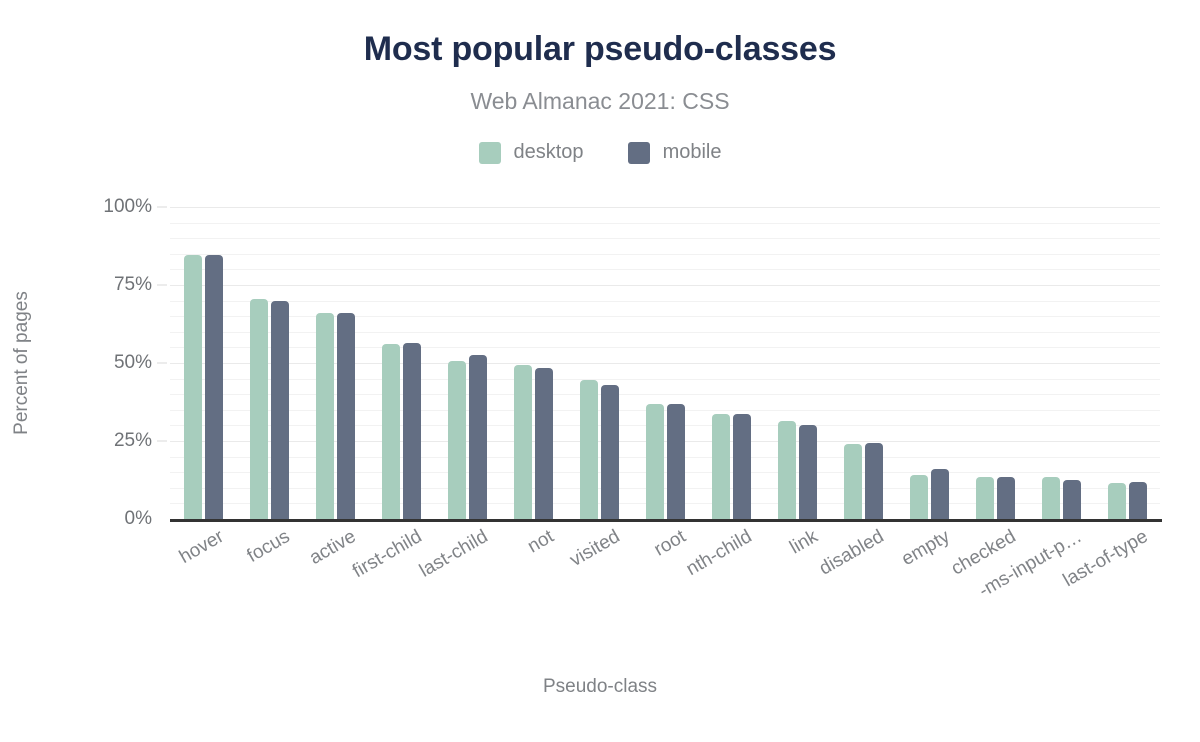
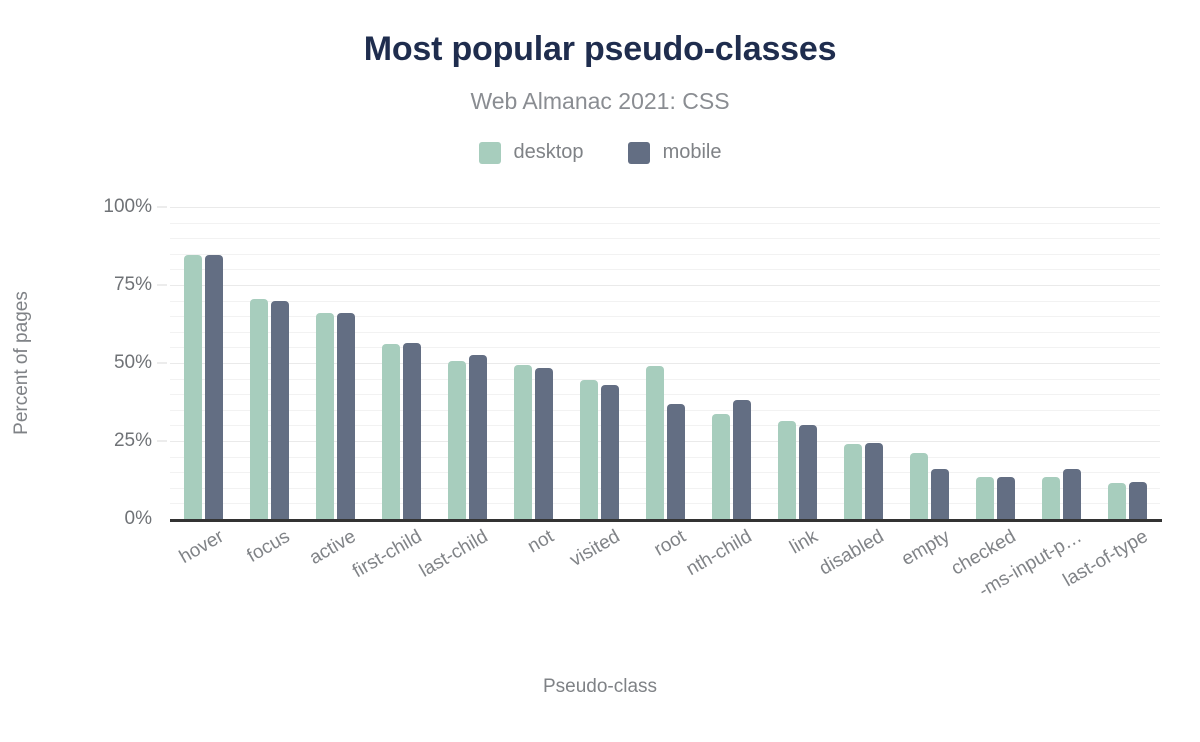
desktop/root: 37% -> 49%
mobile/nth-child: 34% -> 38%
desktop/empty: 14% -> 21%
mobile/-ms-input-p…: 12% -> 16%
